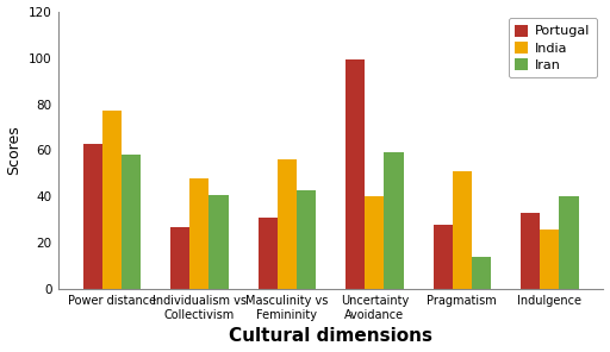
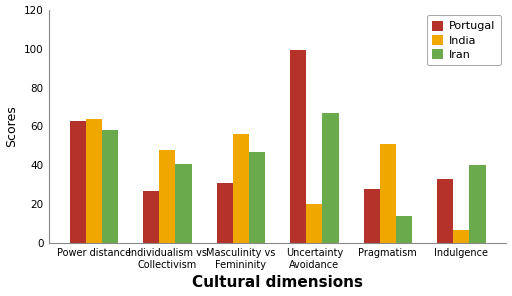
India/Power distance: 77 -> 64
Iran/Masculinity vs Femininity: 43 -> 47
India/Uncertainty Avoidance: 40 -> 20
Iran/Uncertainty Avoidance: 59 -> 67
India/Indulgence: 26 -> 7
